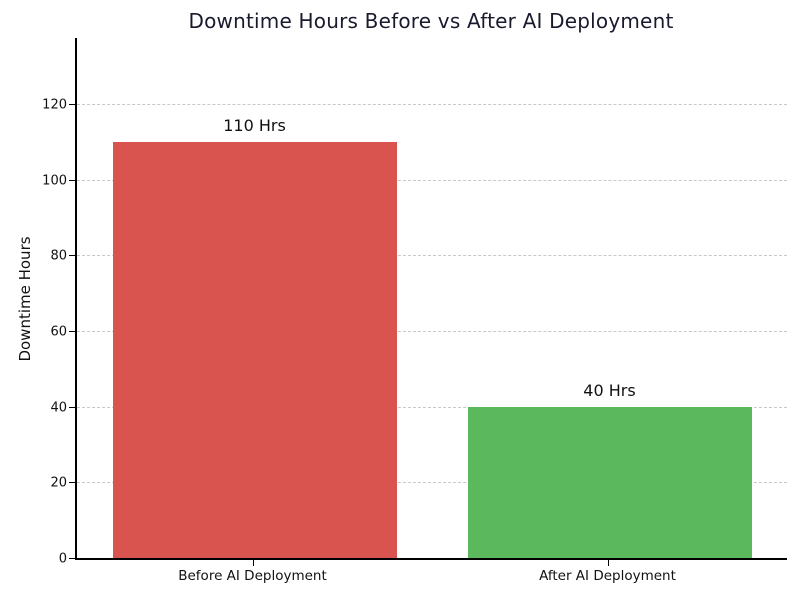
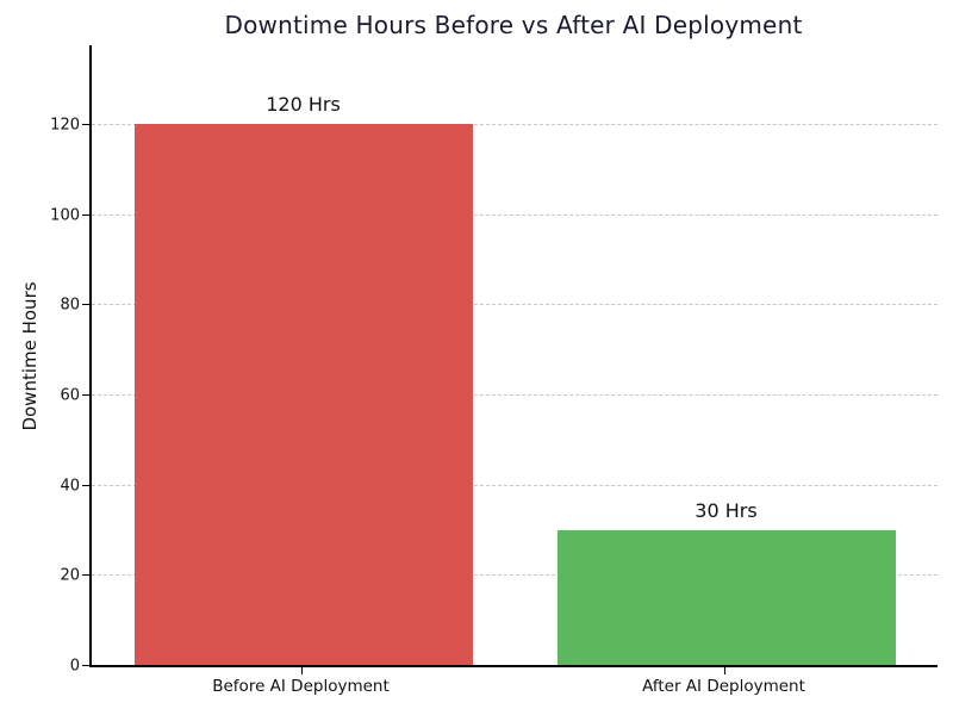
Before AI Deployment: 110 -> 120
After AI Deployment: 40 -> 30
